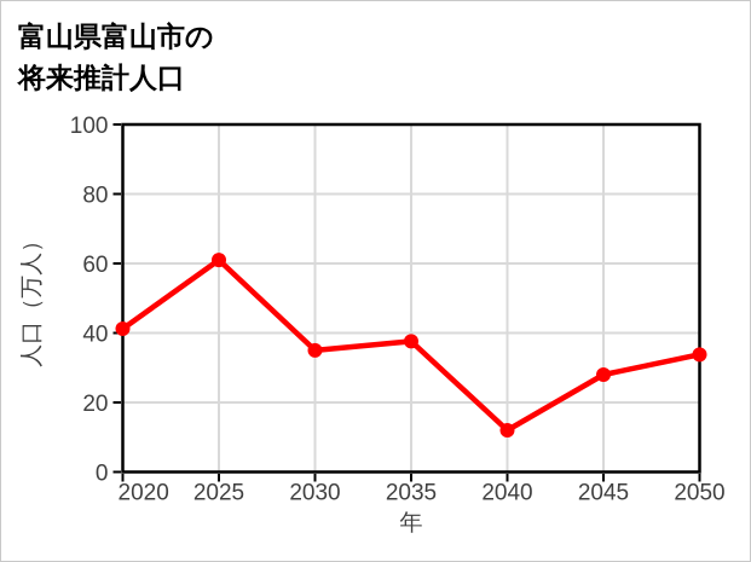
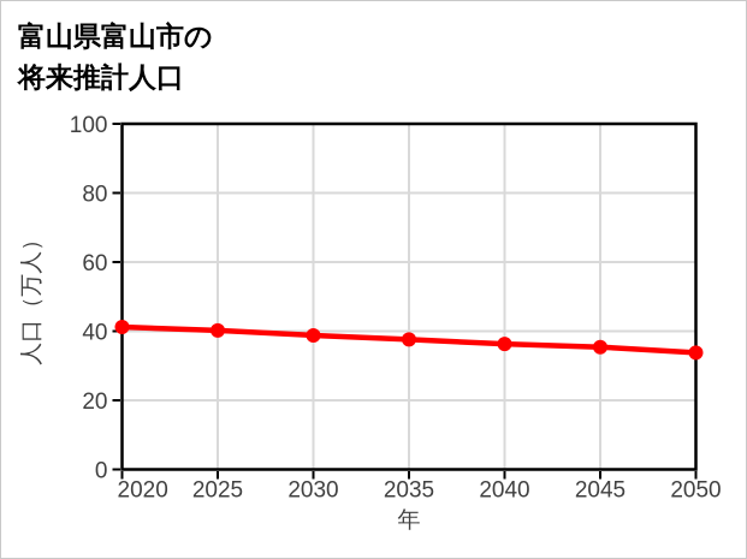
2025: 61 -> 40
2030: 35 -> 39
2040: 12 -> 36
2045: 28 -> 35
